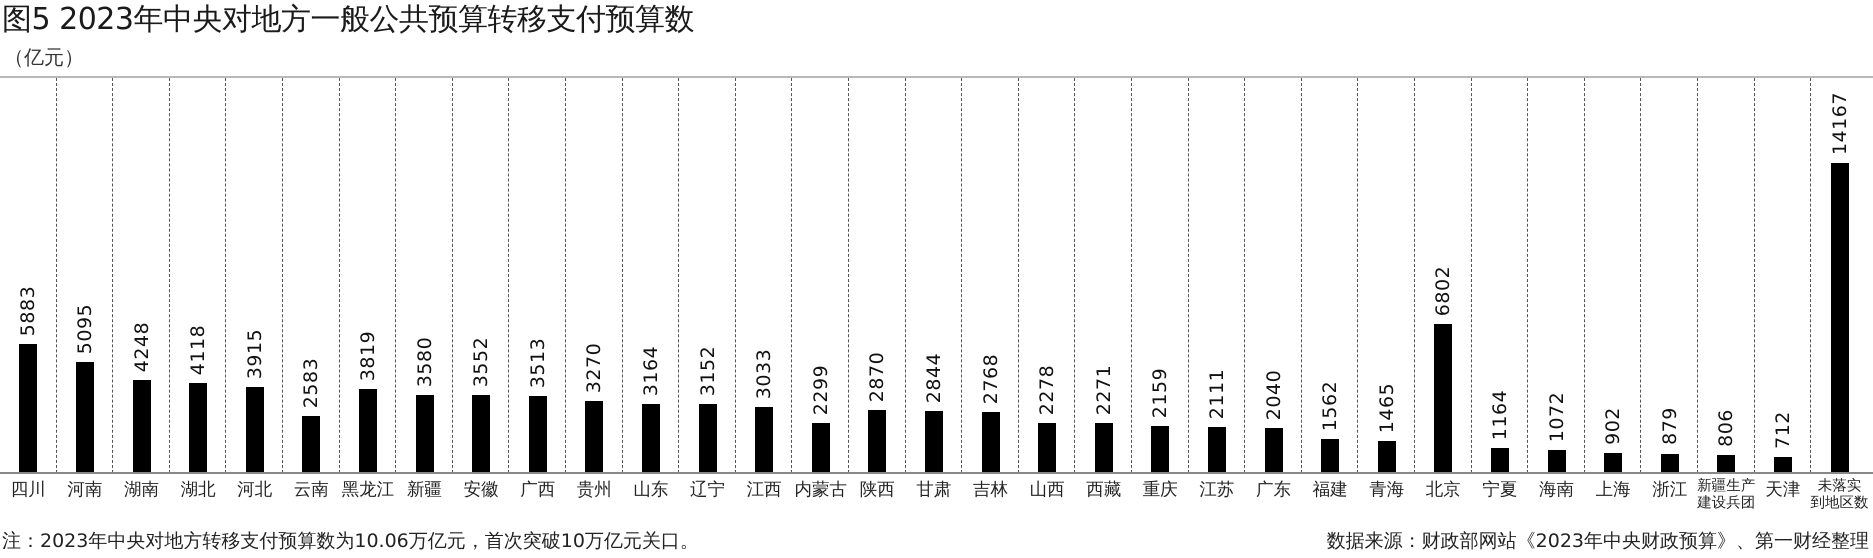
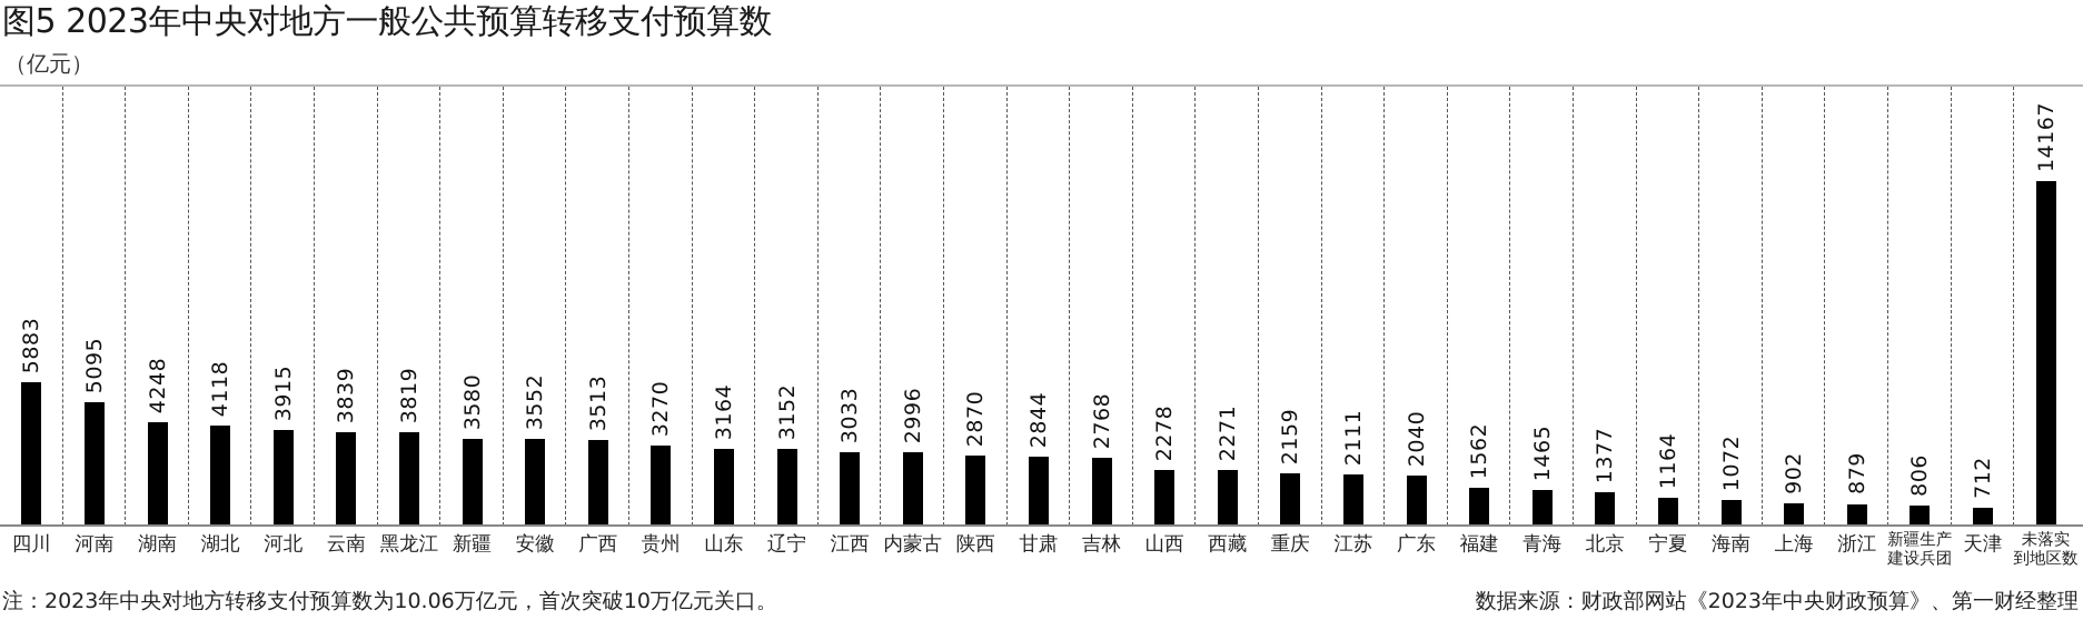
云南: 2583 -> 3839
内蒙古: 2299 -> 2996
北京: 6802 -> 1377
